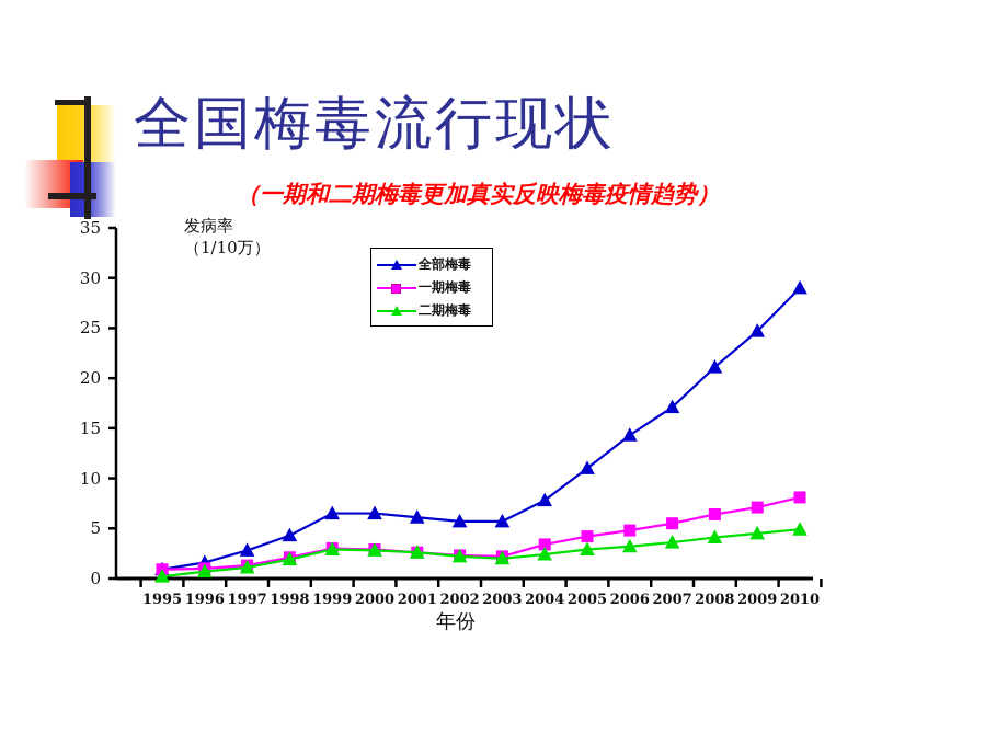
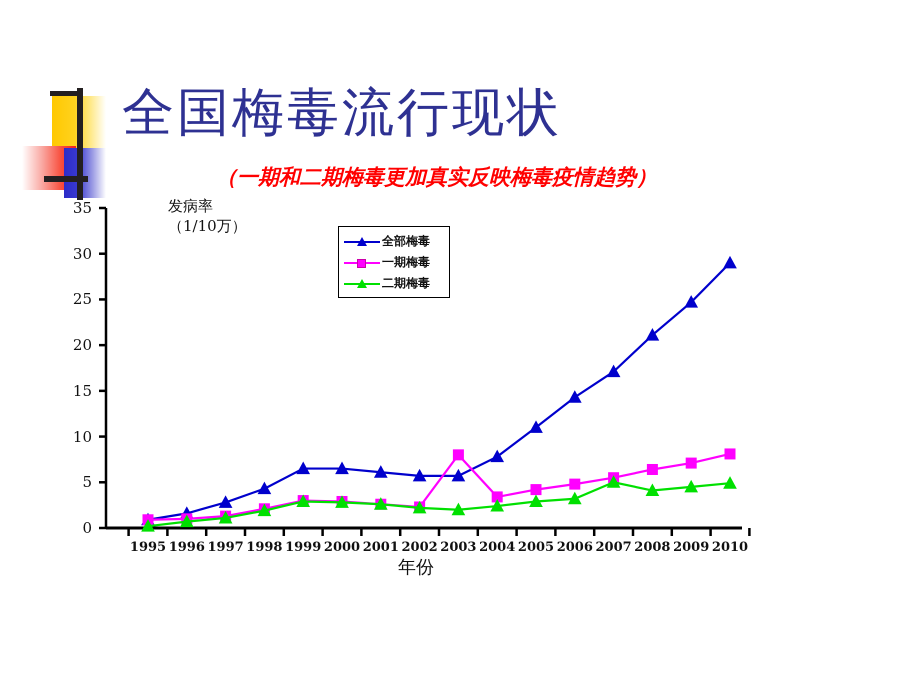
一期梅毒/2003: 2 -> 8
二期梅毒/2007: 4 -> 5
